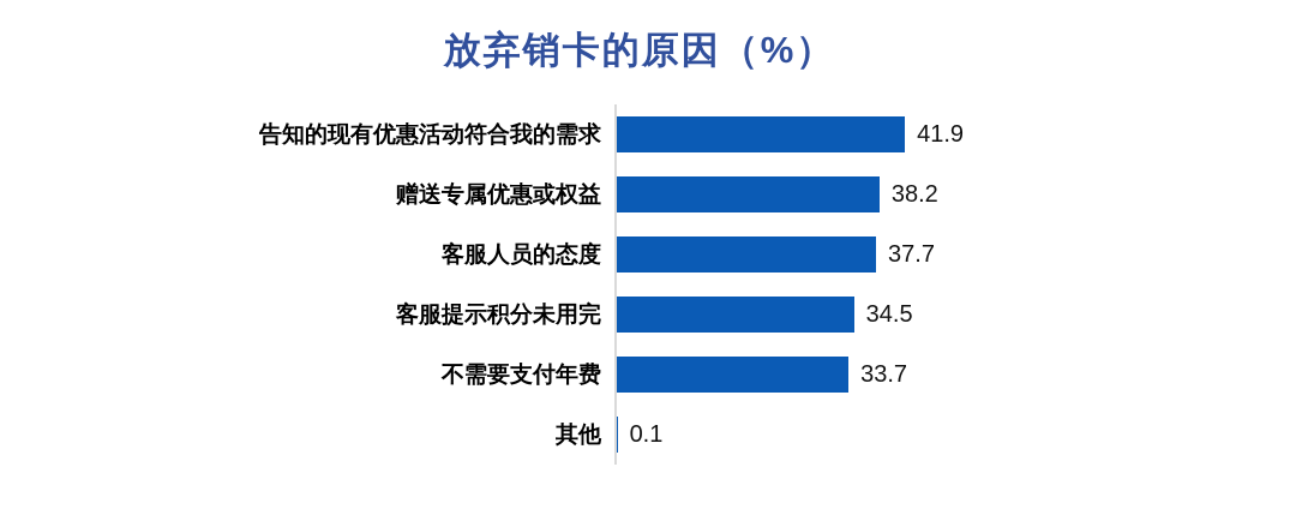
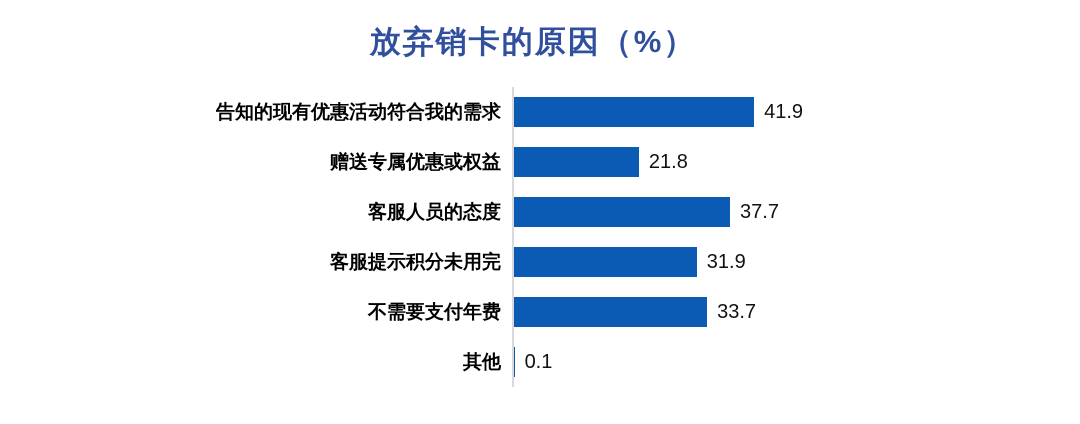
赠送专属优惠或权益: 38.2 -> 21.8
客服提示积分未用完: 34.5 -> 31.9
